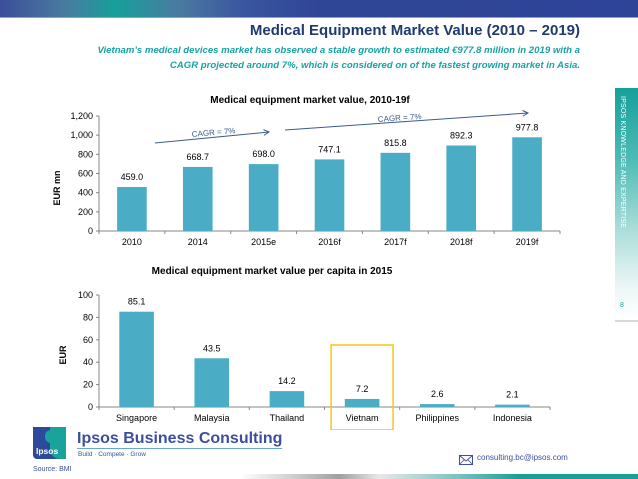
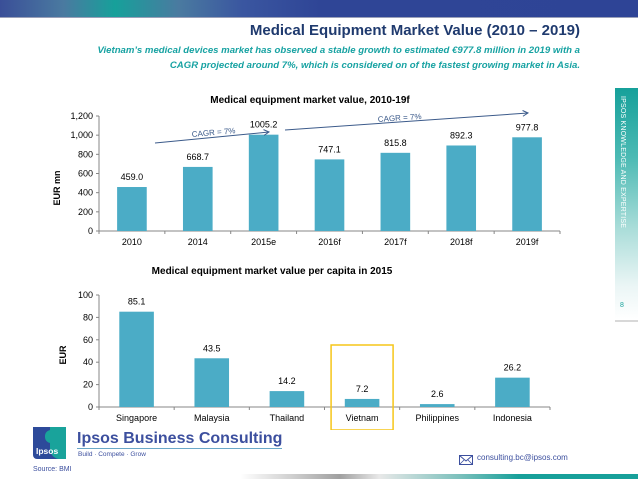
Medical equipment market value, 2010-19f/2015e: 698.0 -> 1005.2
Medical equipment market value per capita in 2015/Indonesia: 2.1 -> 26.2
